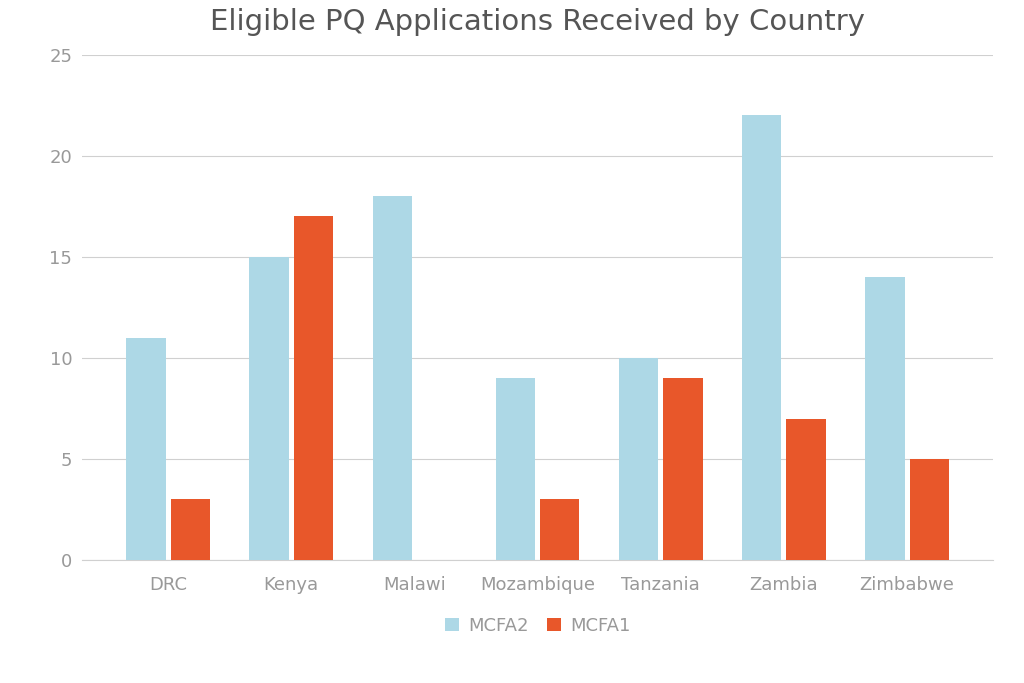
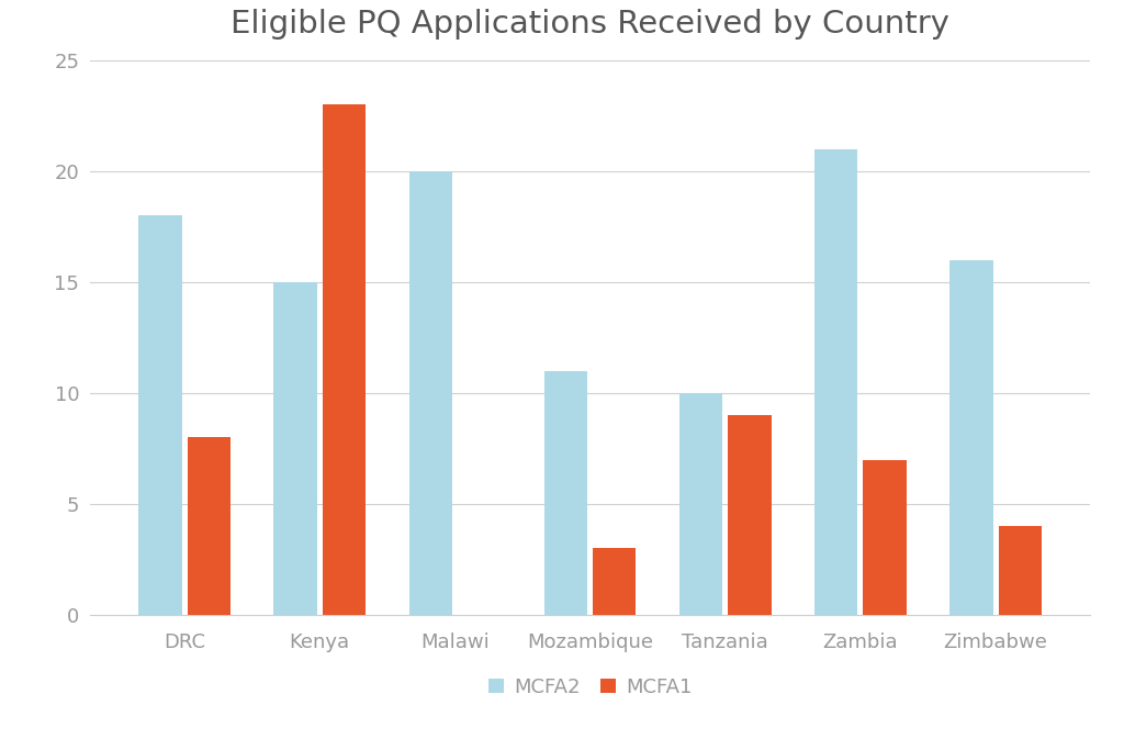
MCFA2/DRC: 11 -> 18
MCFA1/DRC: 3 -> 8
MCFA1/Kenya: 17 -> 23
MCFA2/Malawi: 18 -> 20
MCFA2/Mozambique: 9 -> 11
MCFA2/Zambia: 22 -> 21
MCFA2/Zimbabwe: 14 -> 16
MCFA1/Zimbabwe: 5 -> 4
